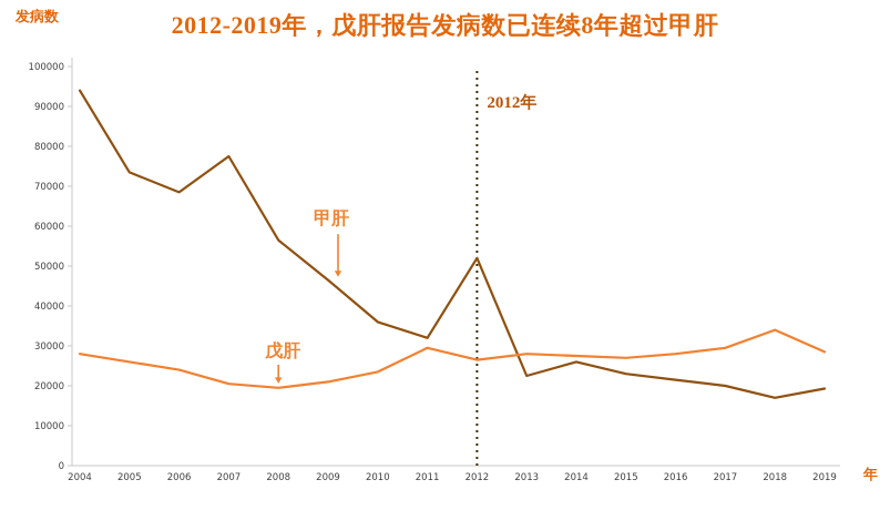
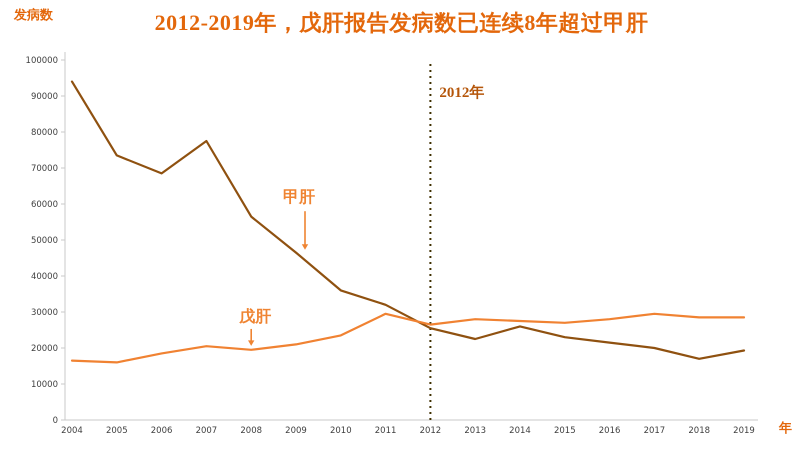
戊肝/2004: 28000 -> 16000
戊肝/2005: 26000 -> 16000
戊肝/2006: 24000 -> 18000
甲肝/2012: 52000 -> 26000
戊肝/2018: 34000 -> 28000
